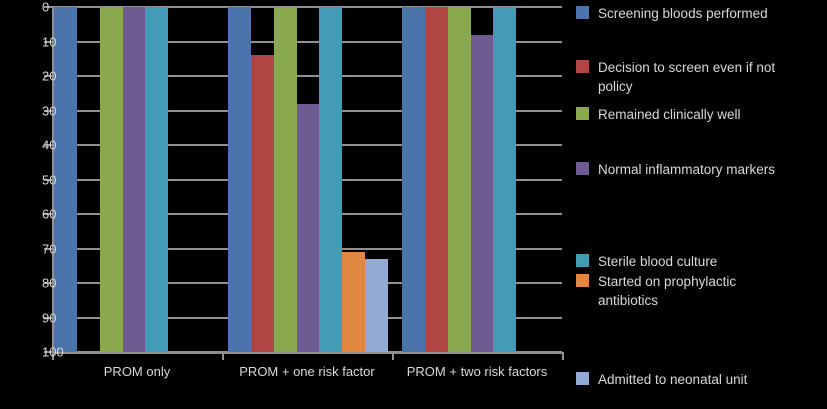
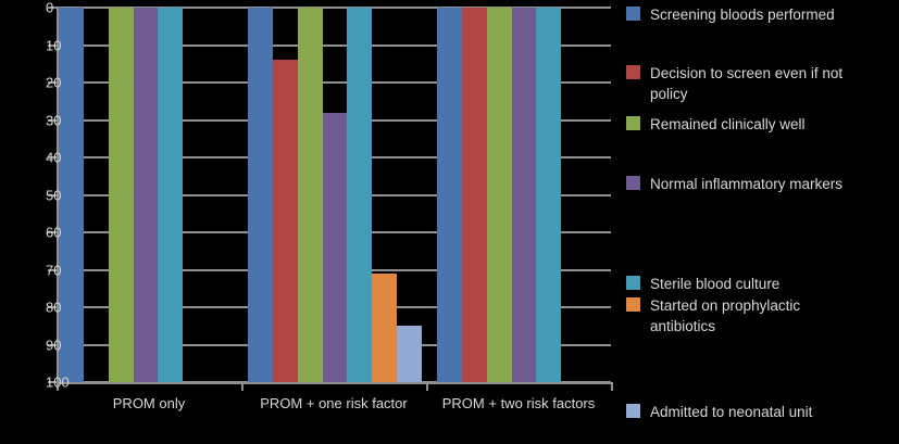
Admitted to neonatal unit/PROM + one risk factor: 27 -> 15
Normal inflammatory markers/PROM + two risk factors: 92 -> 100
